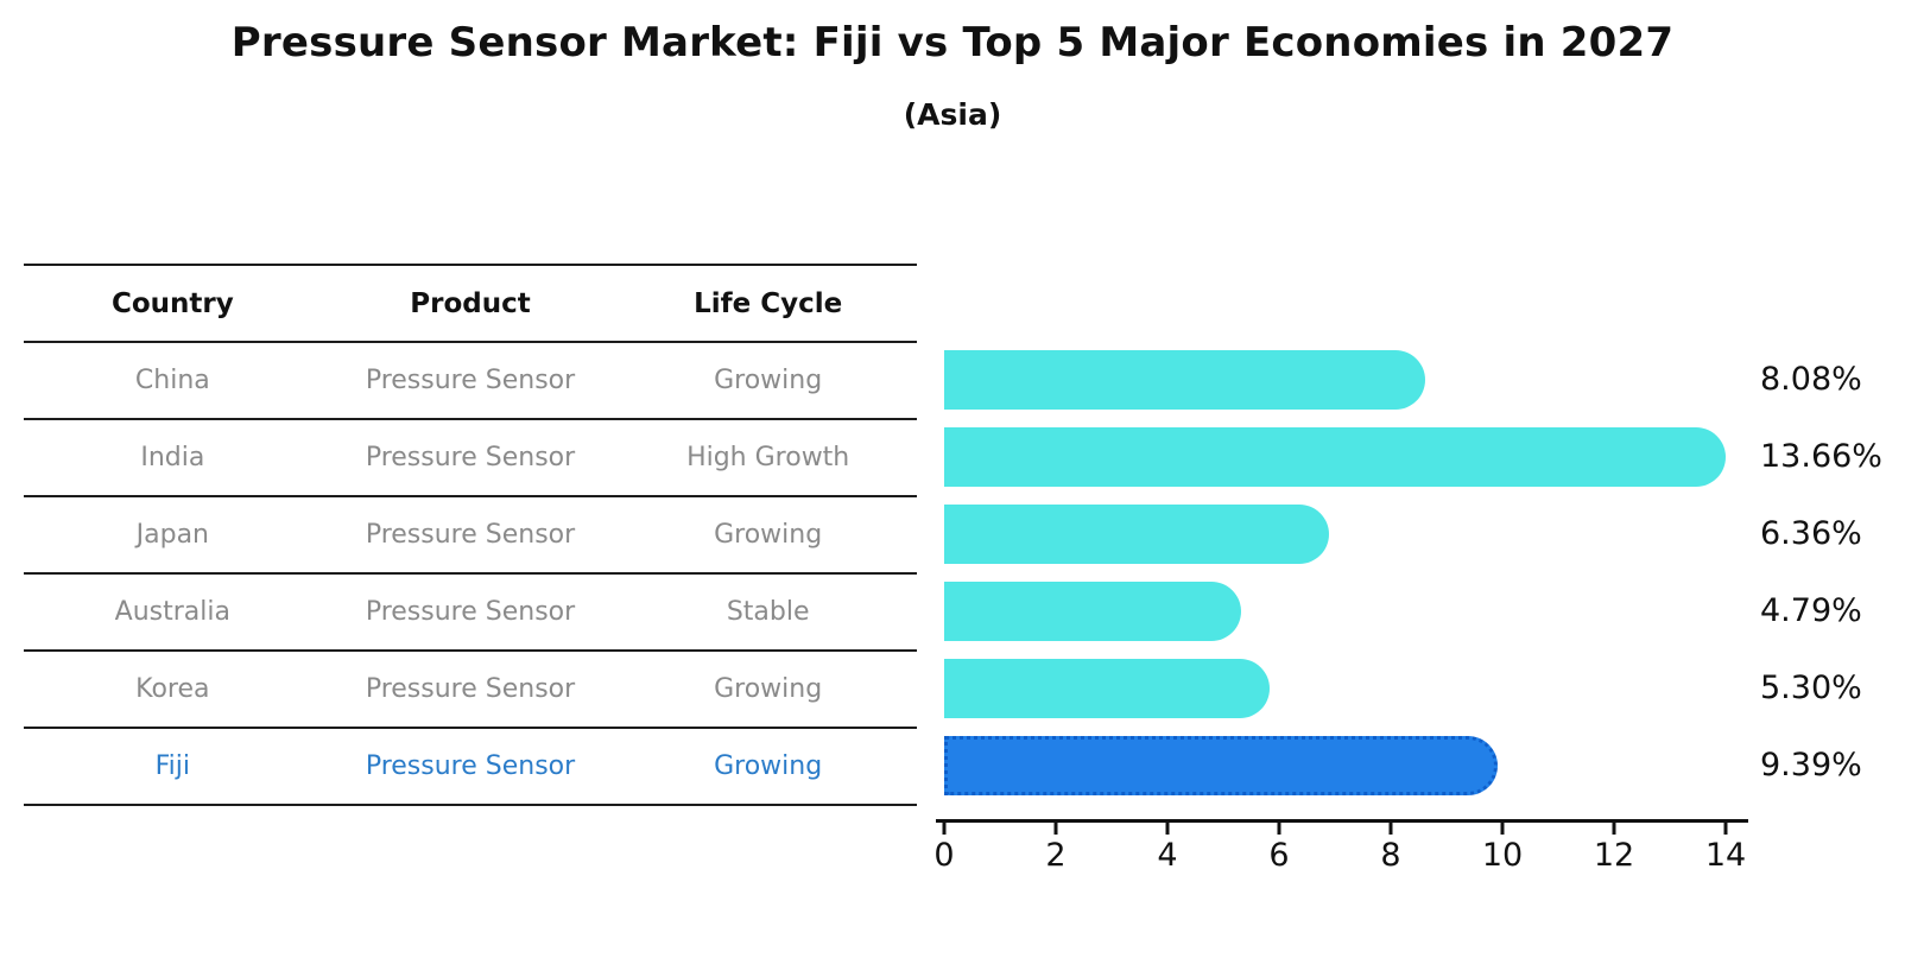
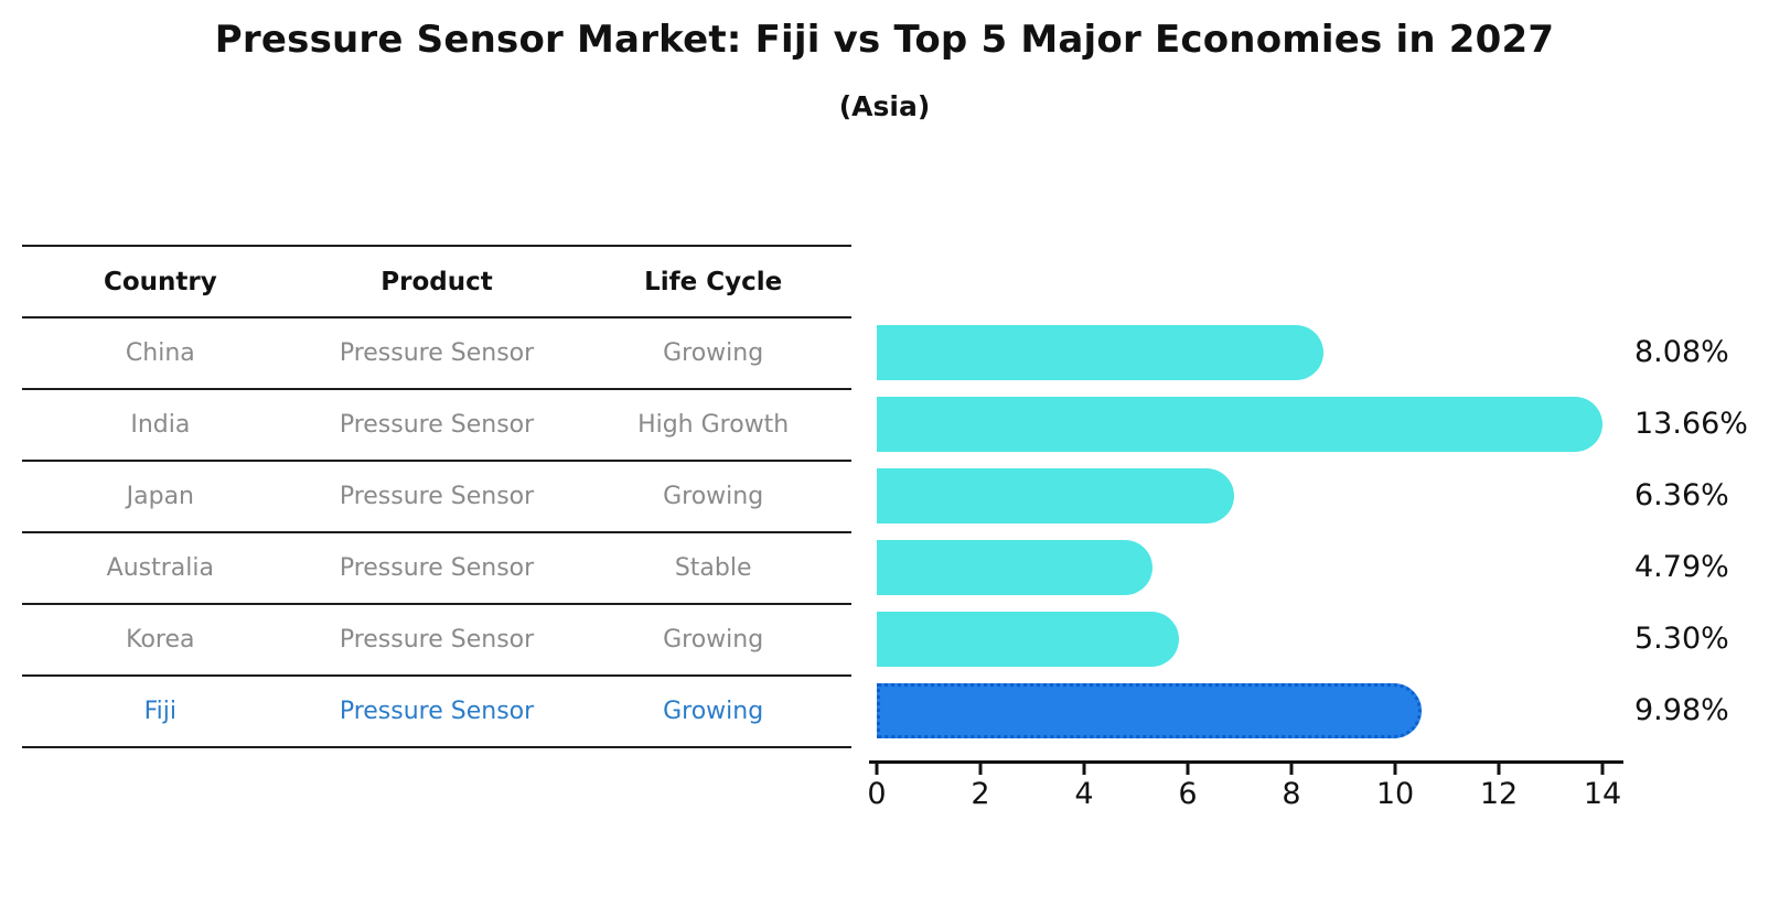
Fiji: 9.39% -> 9.98%
